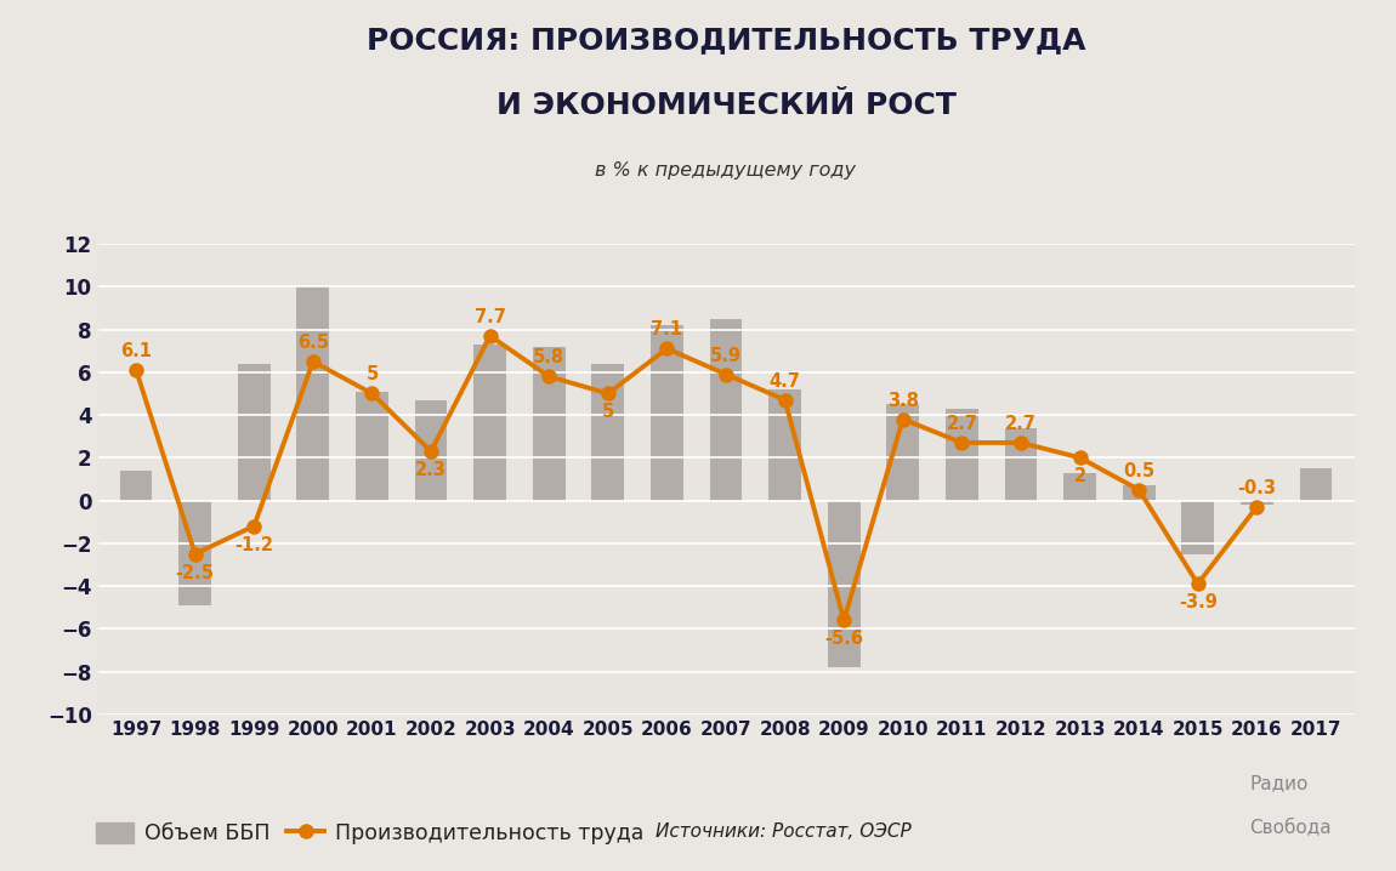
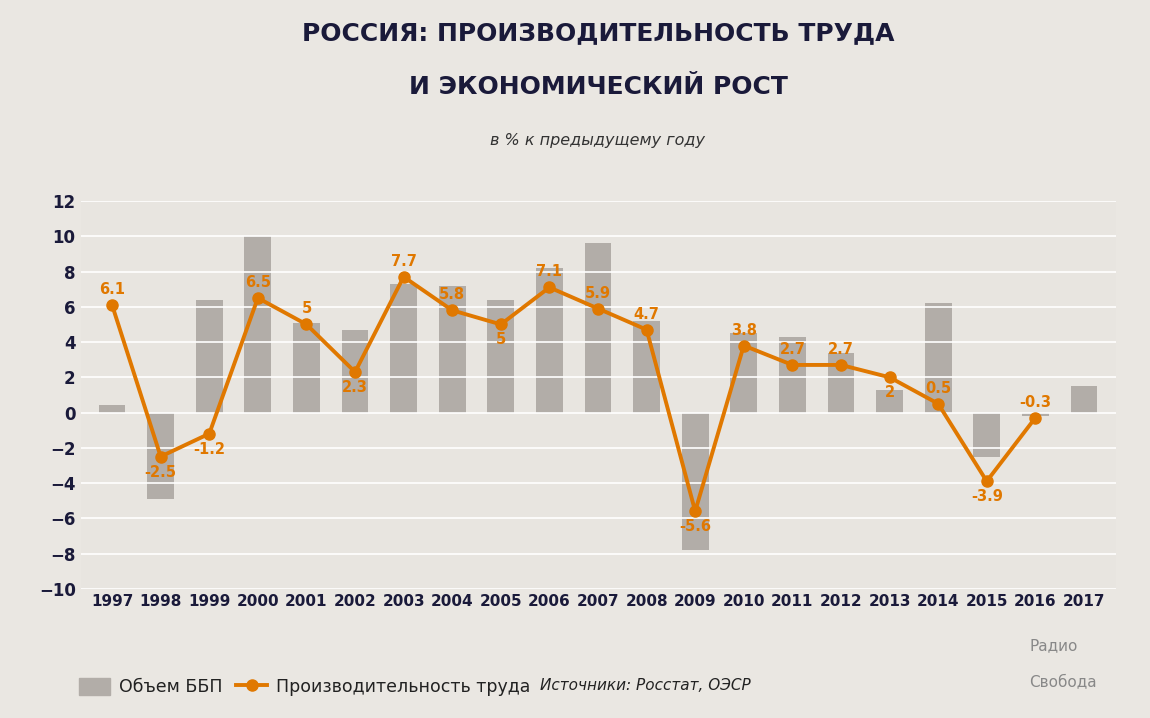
Объем ББП/1997: 1.4 -> 0.4
Объем ББП/2007: 8.5 -> 9.6
Объем ББП/2014: 0.7 -> 6.2
